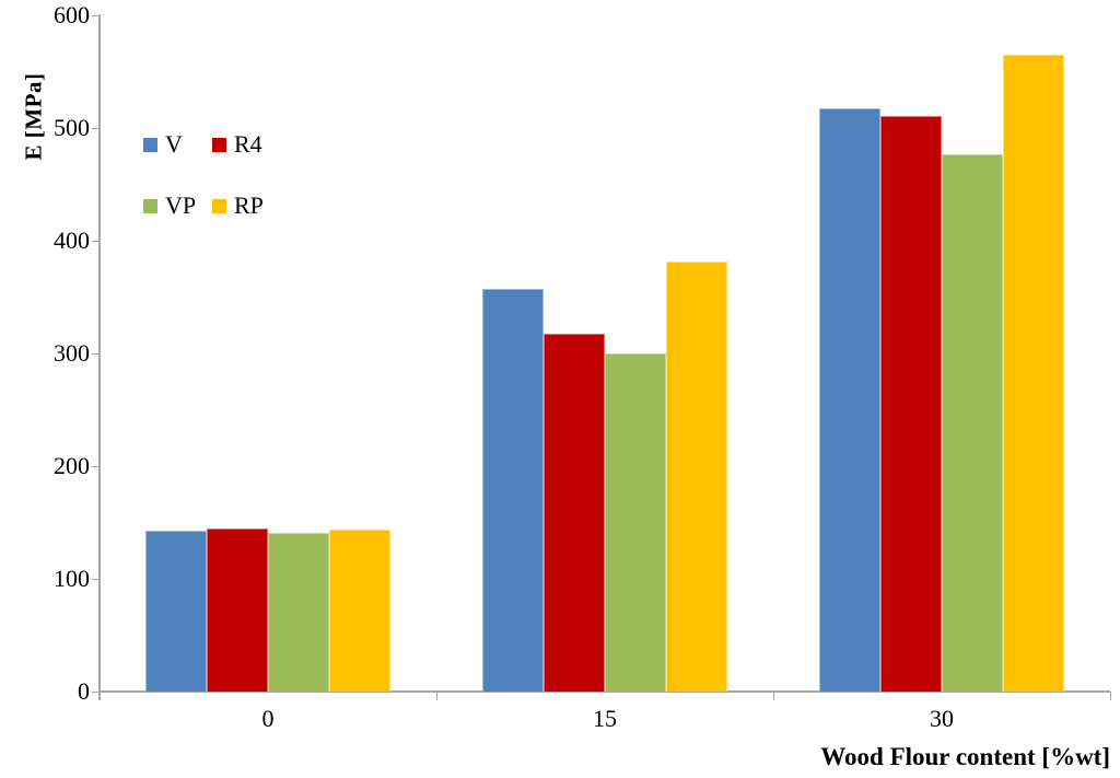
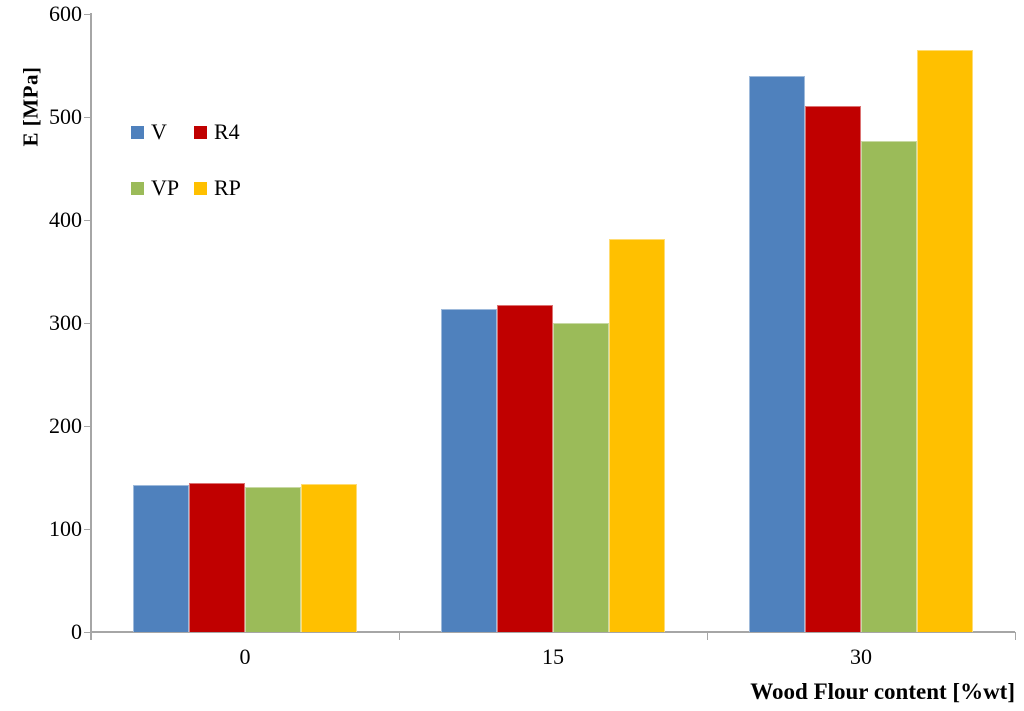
V/15: 357 -> 314
V/30: 517 -> 540
